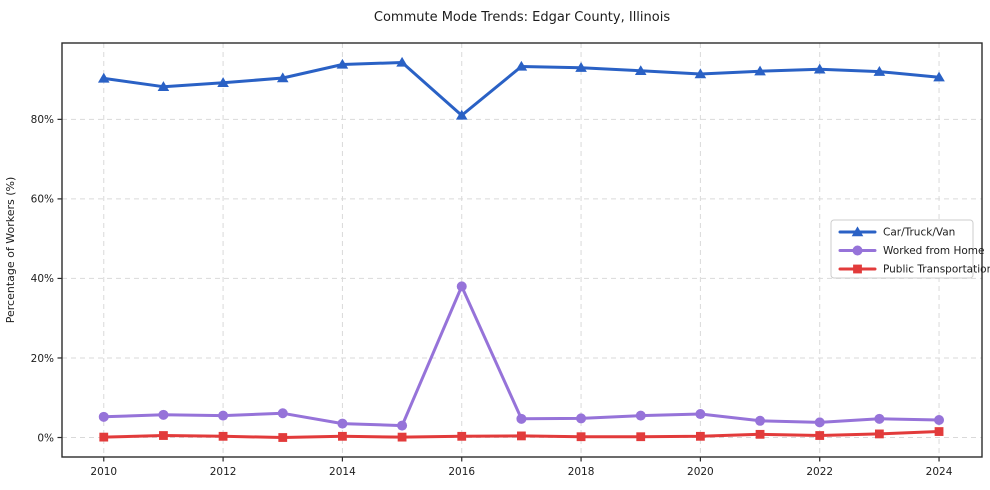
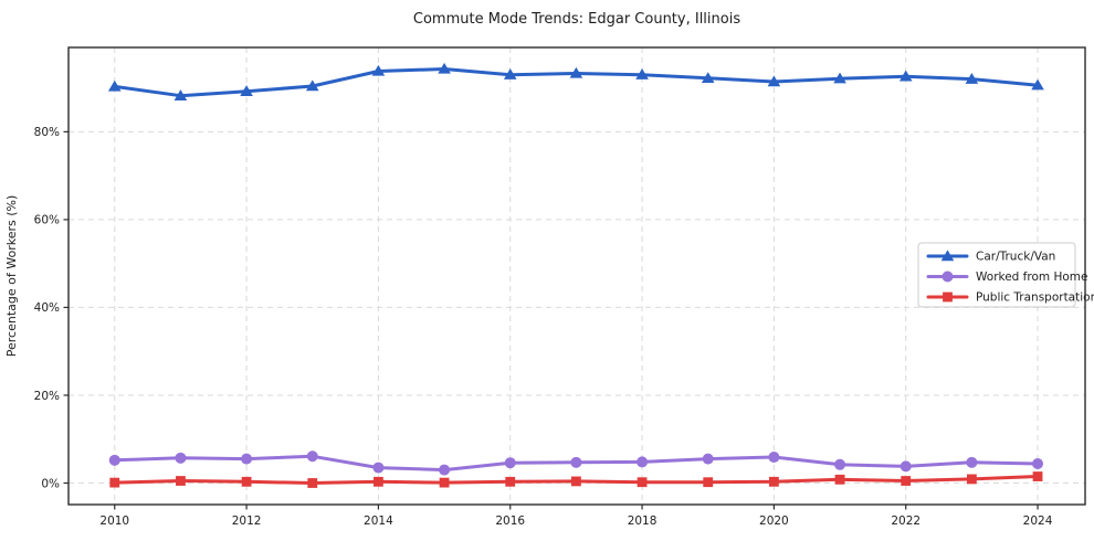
Car/Truck/Van/2016: 81% -> 93%
Worked from Home/2016: 38% -> 5%
